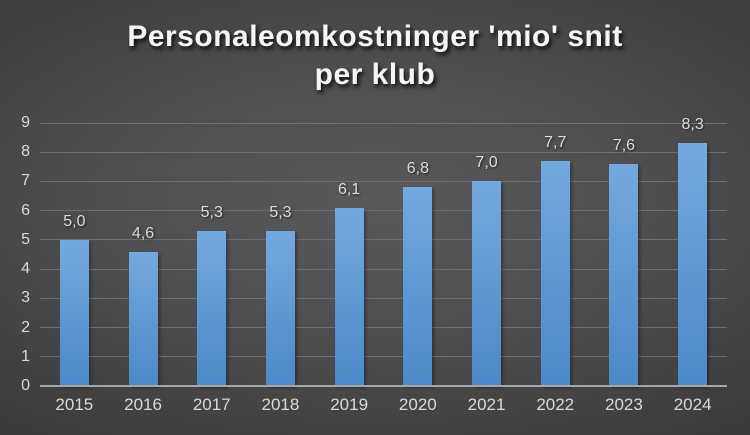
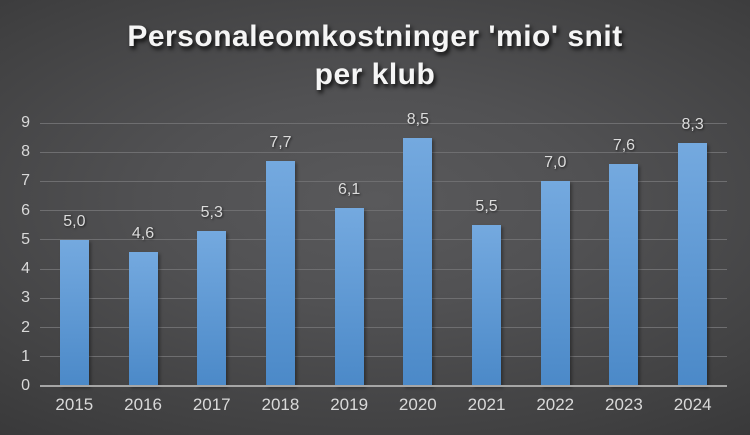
2018: 5,3 -> 7,7
2020: 6,8 -> 8,5
2021: 7,0 -> 5,5
2022: 7,7 -> 7,0
